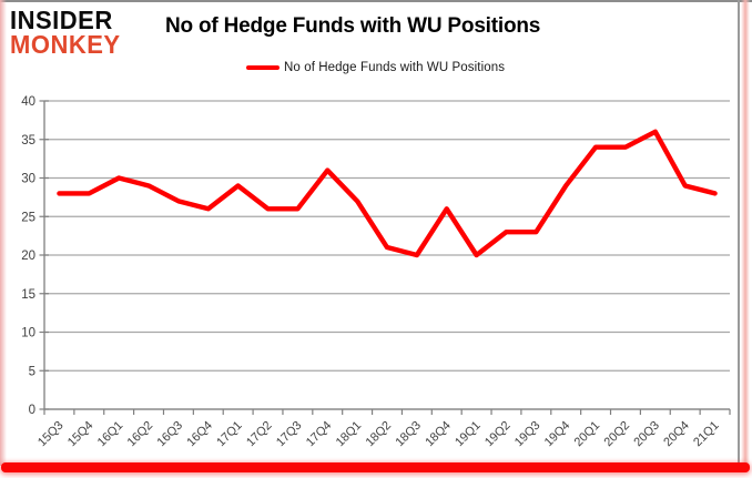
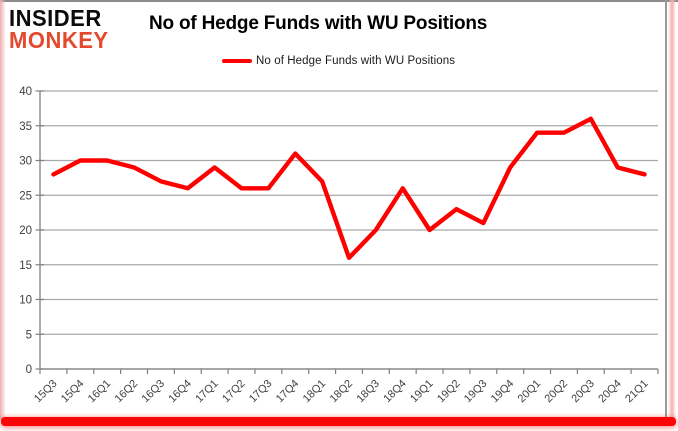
15Q4: 28 -> 30
18Q2: 21 -> 16
19Q3: 23 -> 21
